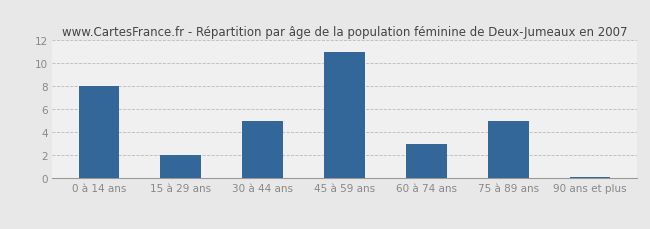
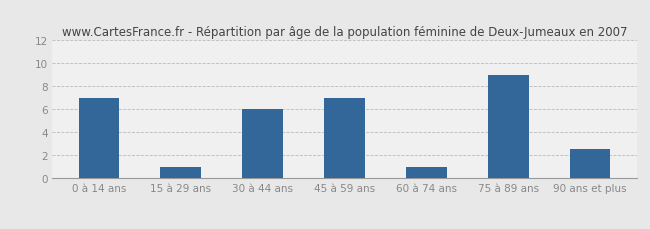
0 à 14 ans: 8.0 -> 7.0
15 à 29 ans: 2.0 -> 1.0
30 à 44 ans: 5.0 -> 6.0
45 à 59 ans: 11.0 -> 7.0
60 à 74 ans: 3.0 -> 1.0
75 à 89 ans: 5.0 -> 9.0
90 ans et plus: 0.1 -> 2.6
